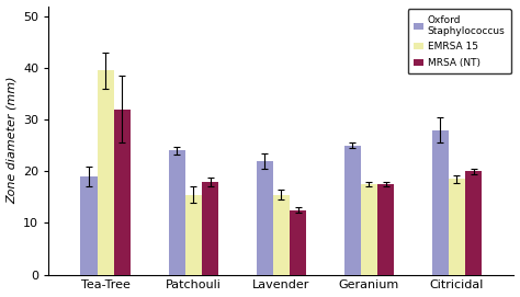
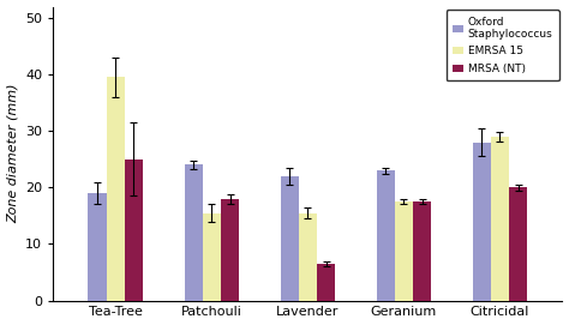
MRSA (NT)/Tea-Tree: 32.0 -> 25.0
MRSA (NT)/Lavender: 12.5 -> 6.5
Oxford Staphylococcus/Geranium: 25 -> 23
EMRSA 15/Citricidal: 18.5 -> 29.0
